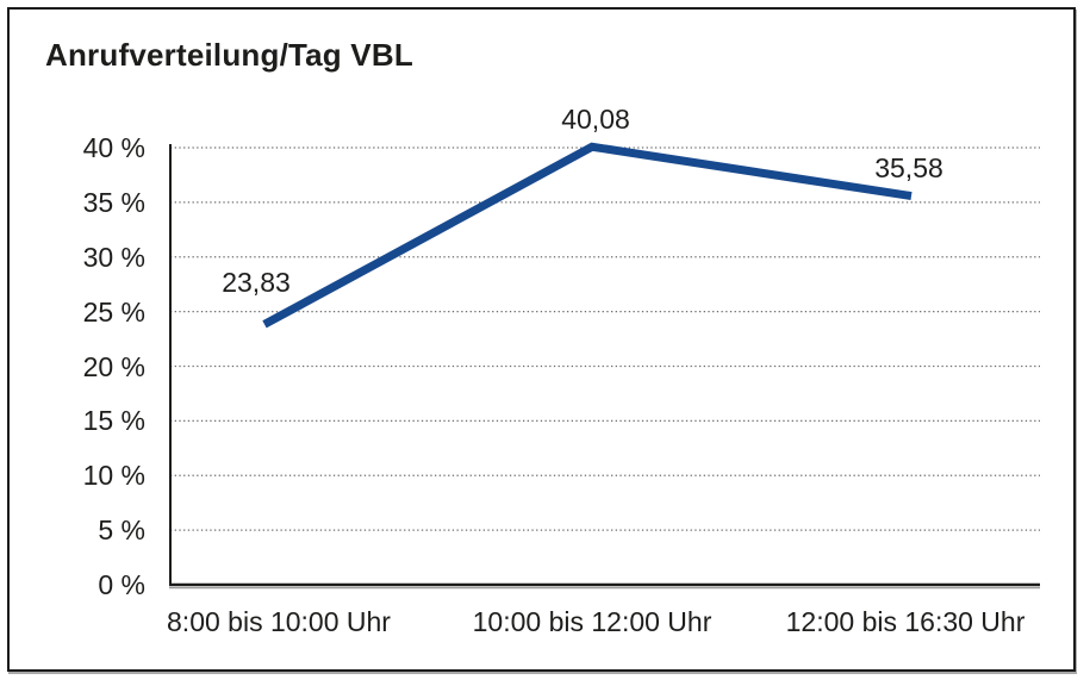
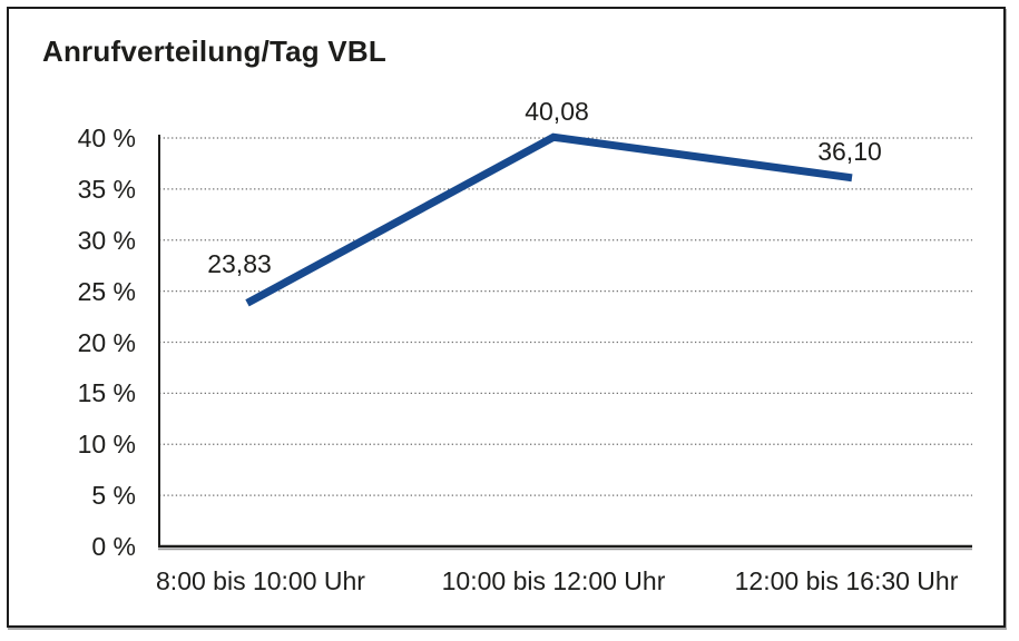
12:00 bis 16:30 Uhr: 35,58 -> 36,10
